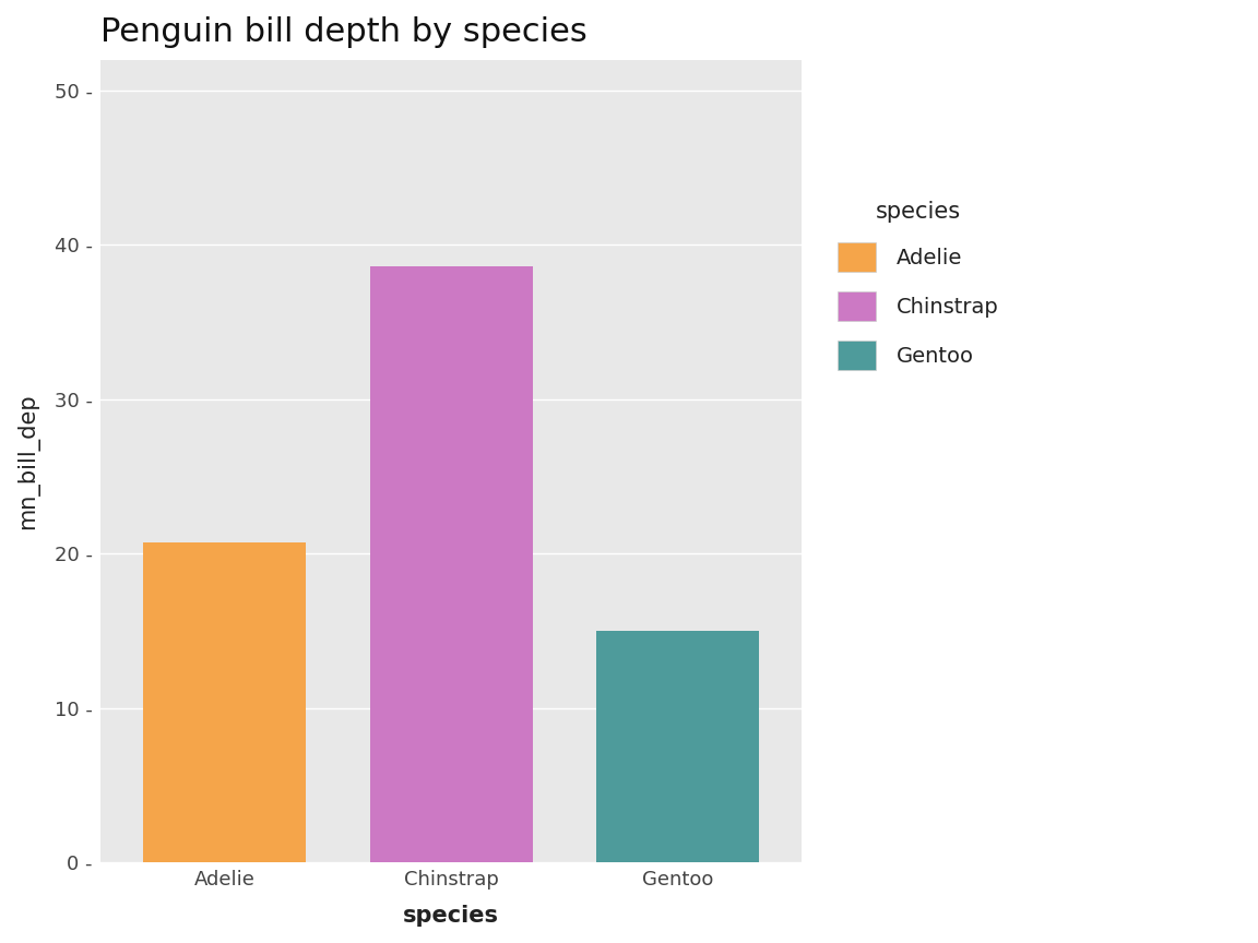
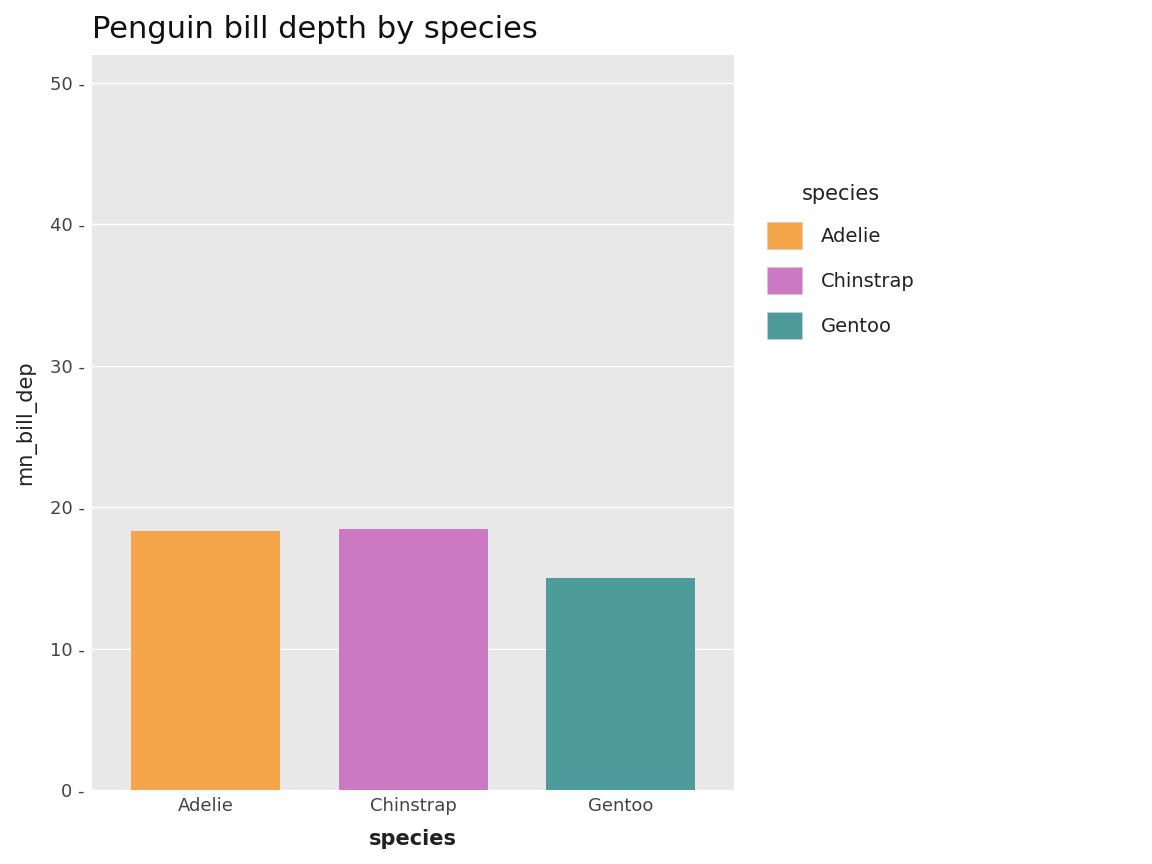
Adelie: 20.7 - -> 18.4 -
Chinstrap: 38.6 - -> 18.4 -
